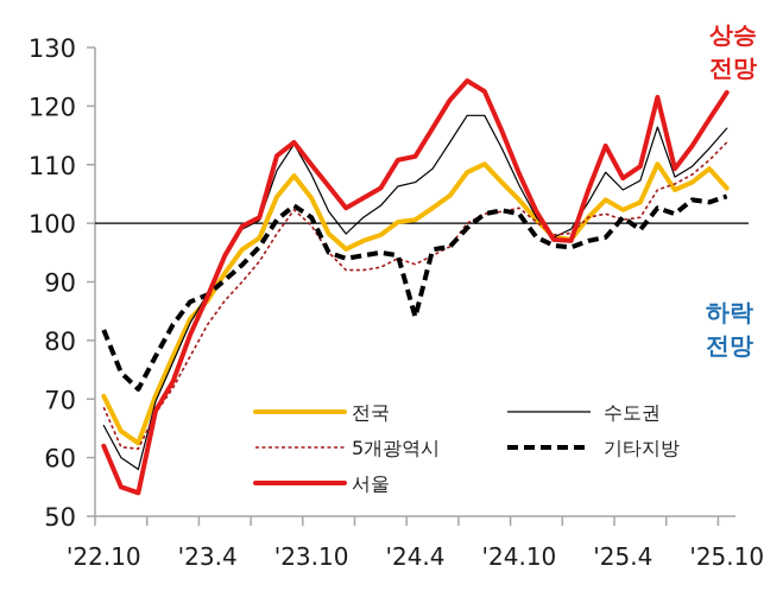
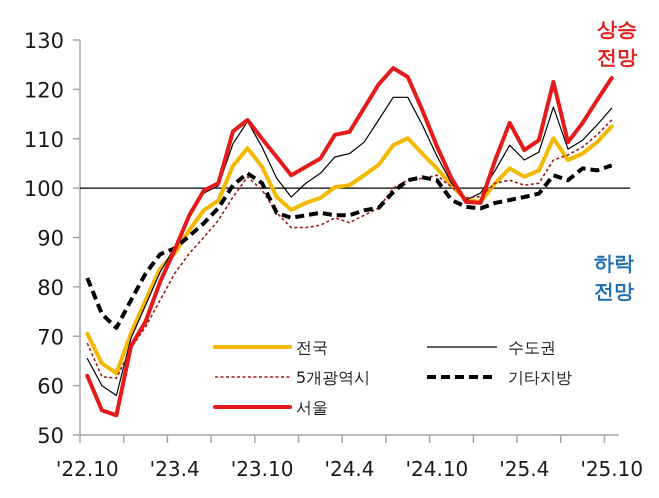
기타지방/'24.4: 84 -> 94
기타지방/'25.4: 101 -> 98
전국/'25.10: 106 -> 112
